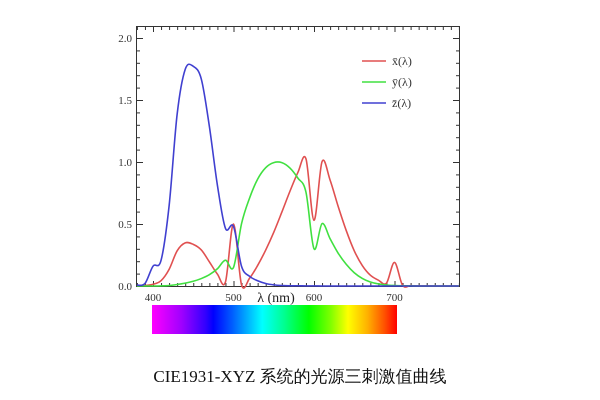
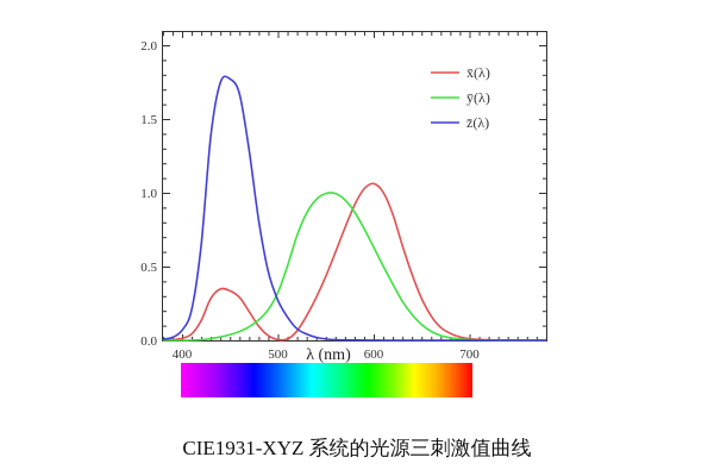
z̄(λ)/400: 0.16 -> 0.07
x̄(λ)/500: 0.50 -> 0.01
ȳ(λ)/500: 0.15 -> 0.32
z̄(λ)/500: 0.48 -> 0.27
x̄(λ)/600: 0.53 -> 1.06
ȳ(λ)/600: 0.30 -> 0.63
x̄(λ)/700: 0.19 -> 0.01
